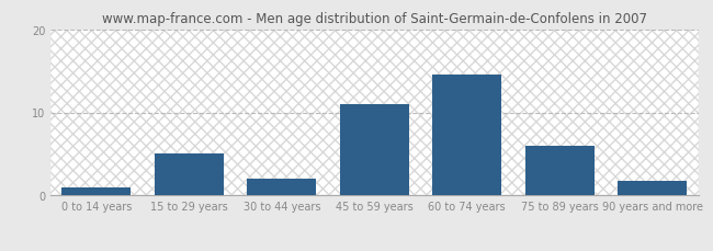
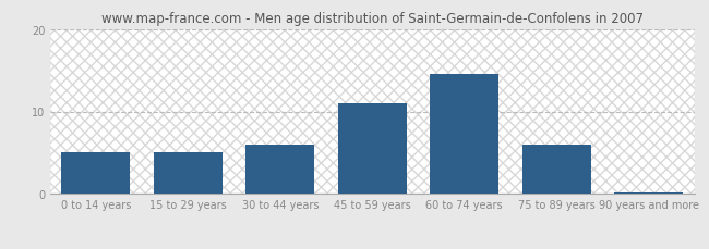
0 to 14 years: 1.0 -> 5.0
30 to 44 years: 2.0 -> 6.0
90 years and more: 1.8 -> 0.2
